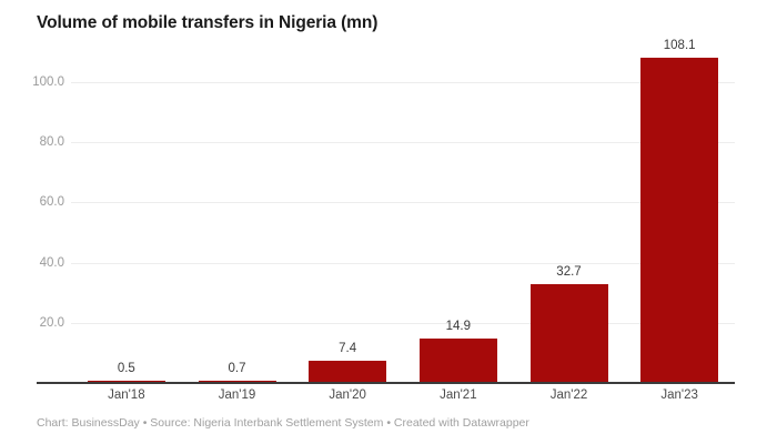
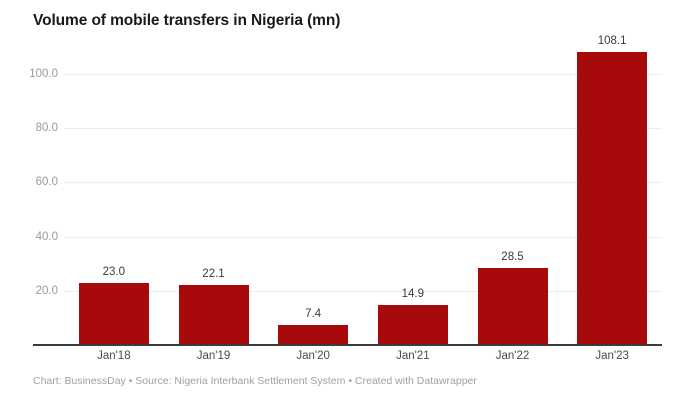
Jan'18: 0.5 -> 23.0
Jan'19: 0.7 -> 22.1
Jan'22: 32.7 -> 28.5
